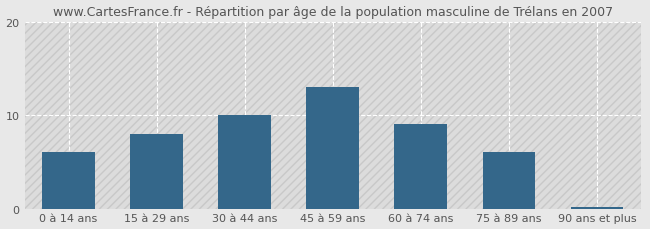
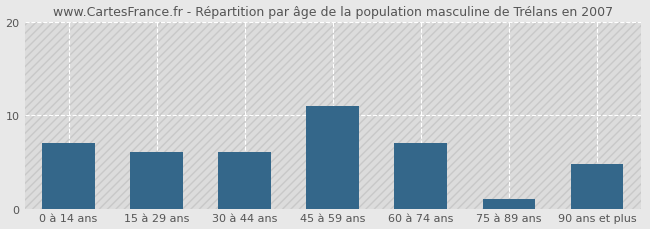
0 à 14 ans: 6.0 -> 7.0
15 à 29 ans: 8.0 -> 6.0
30 à 44 ans: 10.0 -> 6.0
45 à 59 ans: 13.0 -> 11.0
60 à 74 ans: 9.0 -> 7.0
75 à 89 ans: 6.0 -> 1.0
90 ans et plus: 0.2 -> 4.8
